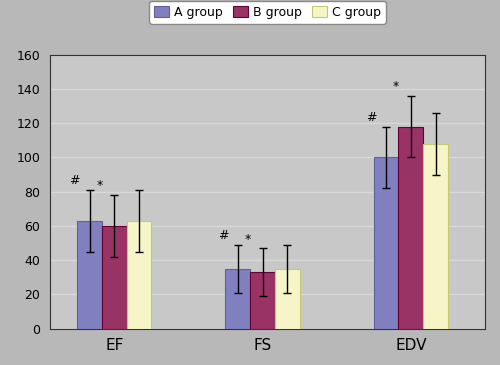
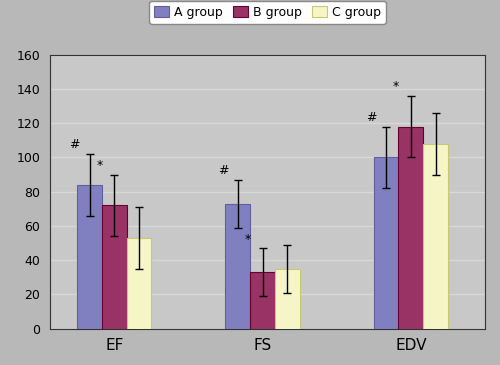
A group/EF: 63 -> 84
B group/EF: 60 -> 72
C group/EF: 63 -> 53
A group/FS: 35 -> 73
